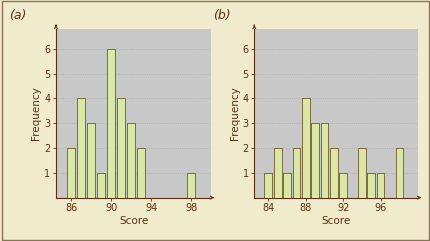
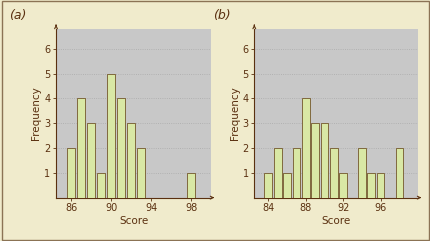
90: 6 -> 5
